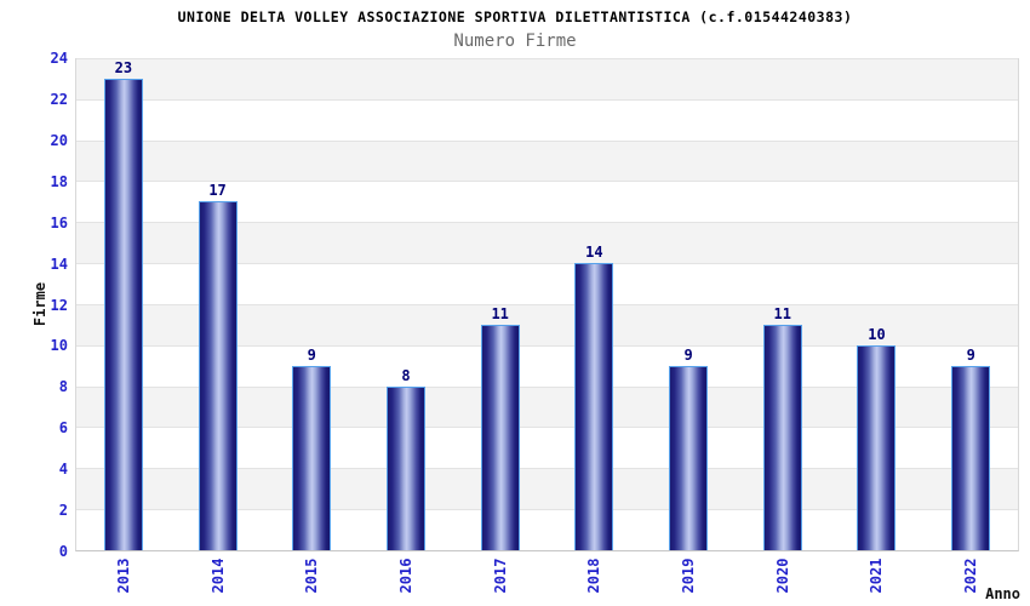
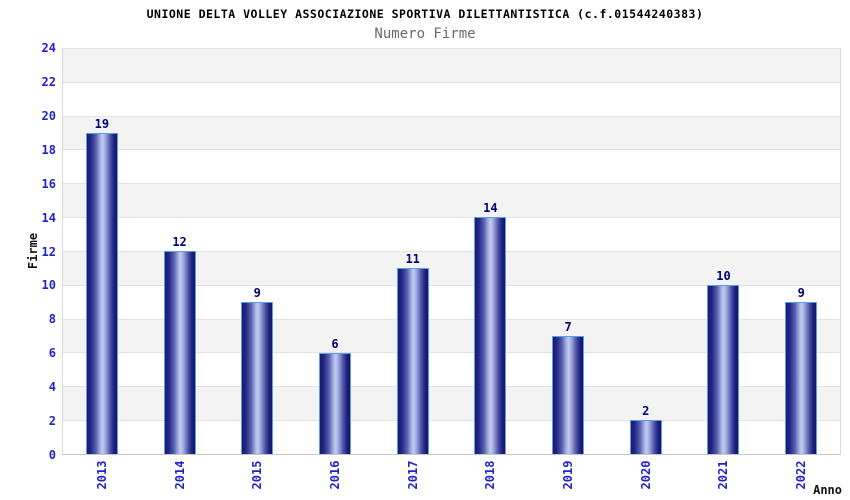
2013: 23 -> 19
2014: 17 -> 12
2016: 8 -> 6
2019: 9 -> 7
2020: 11 -> 2
